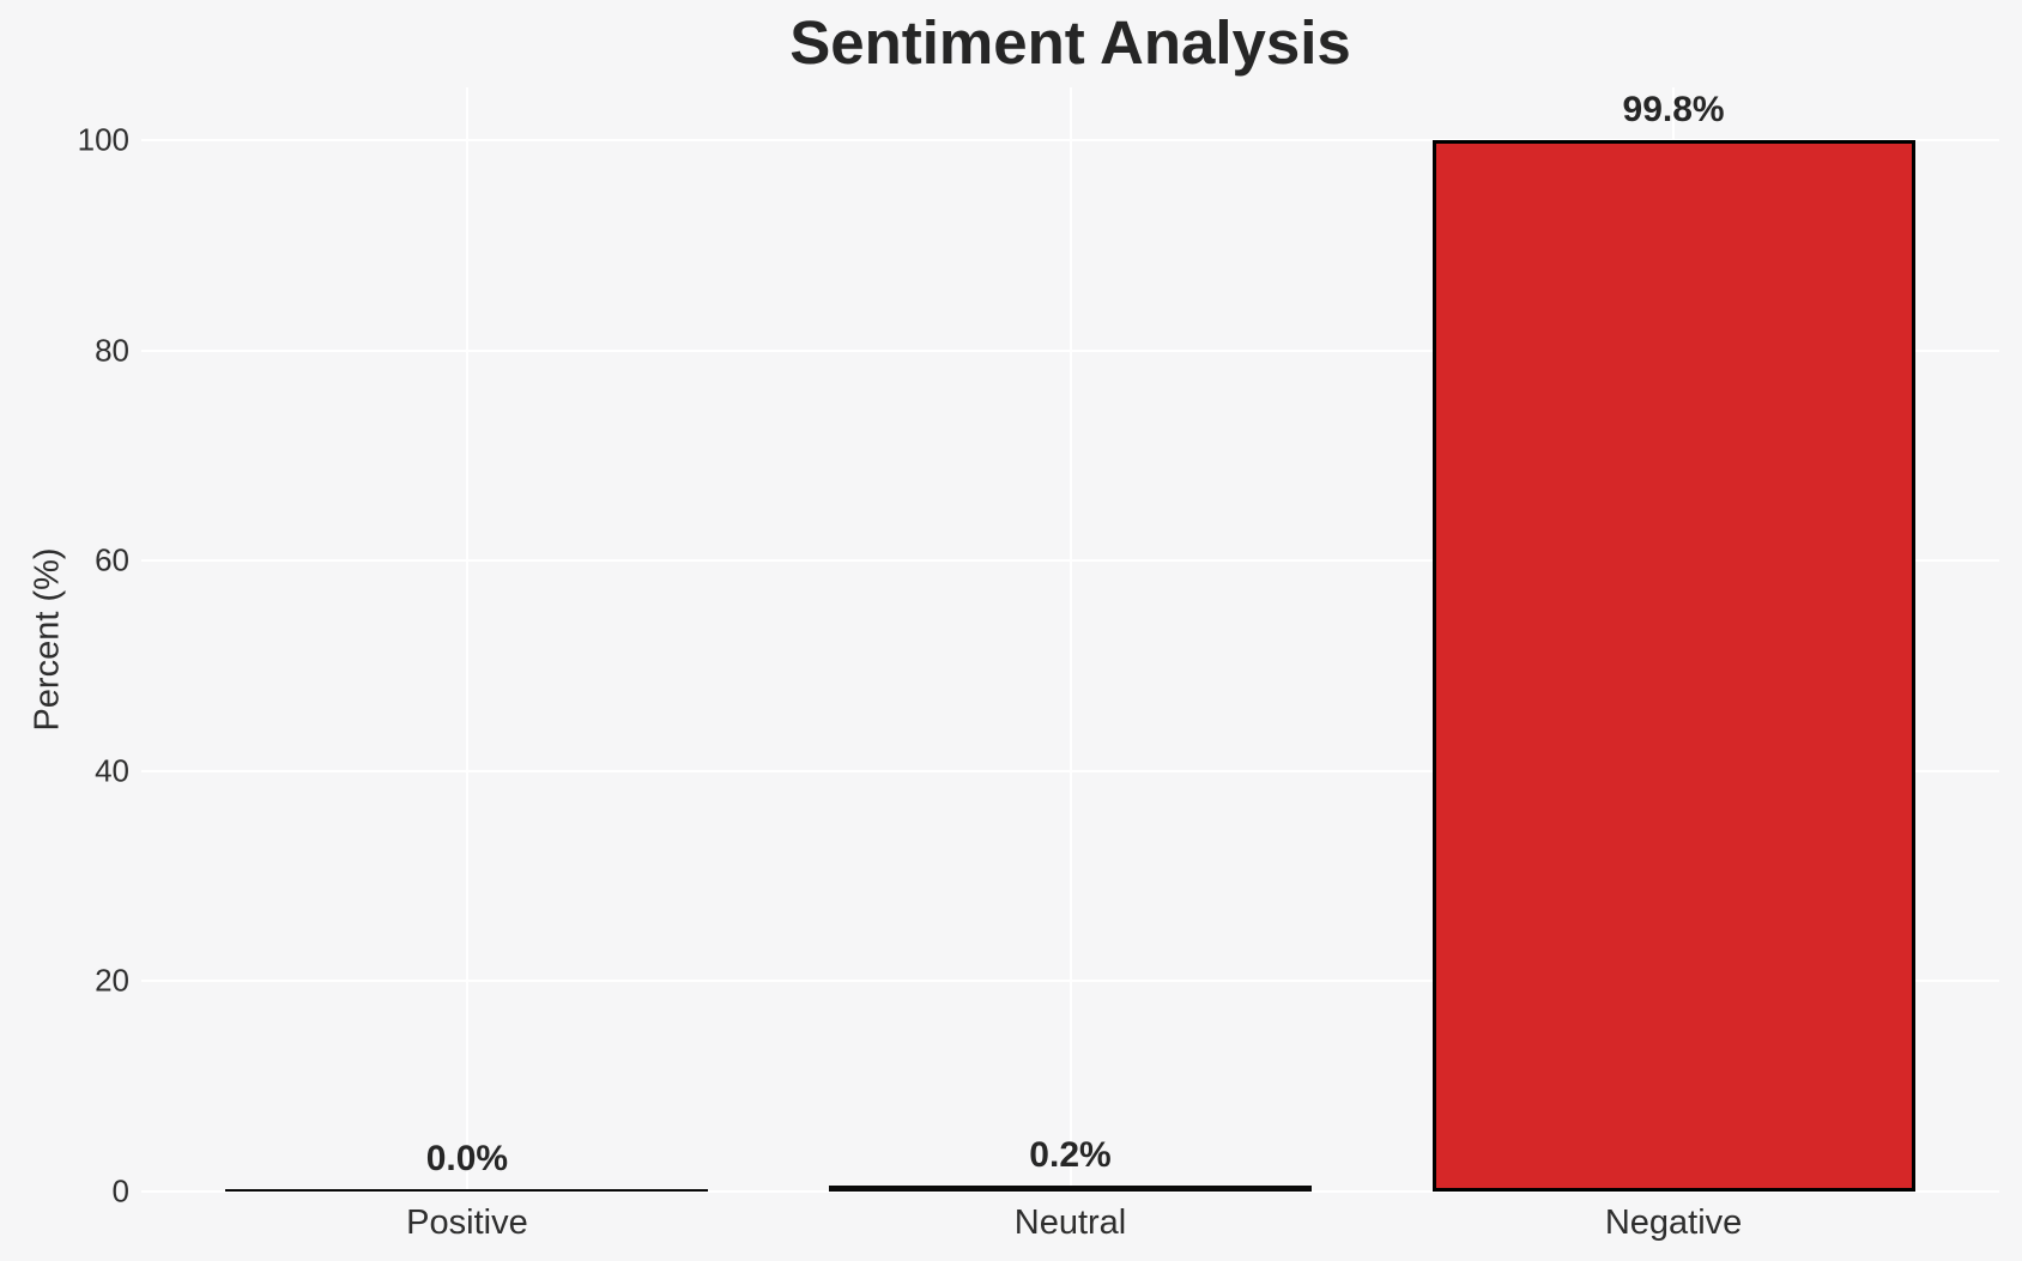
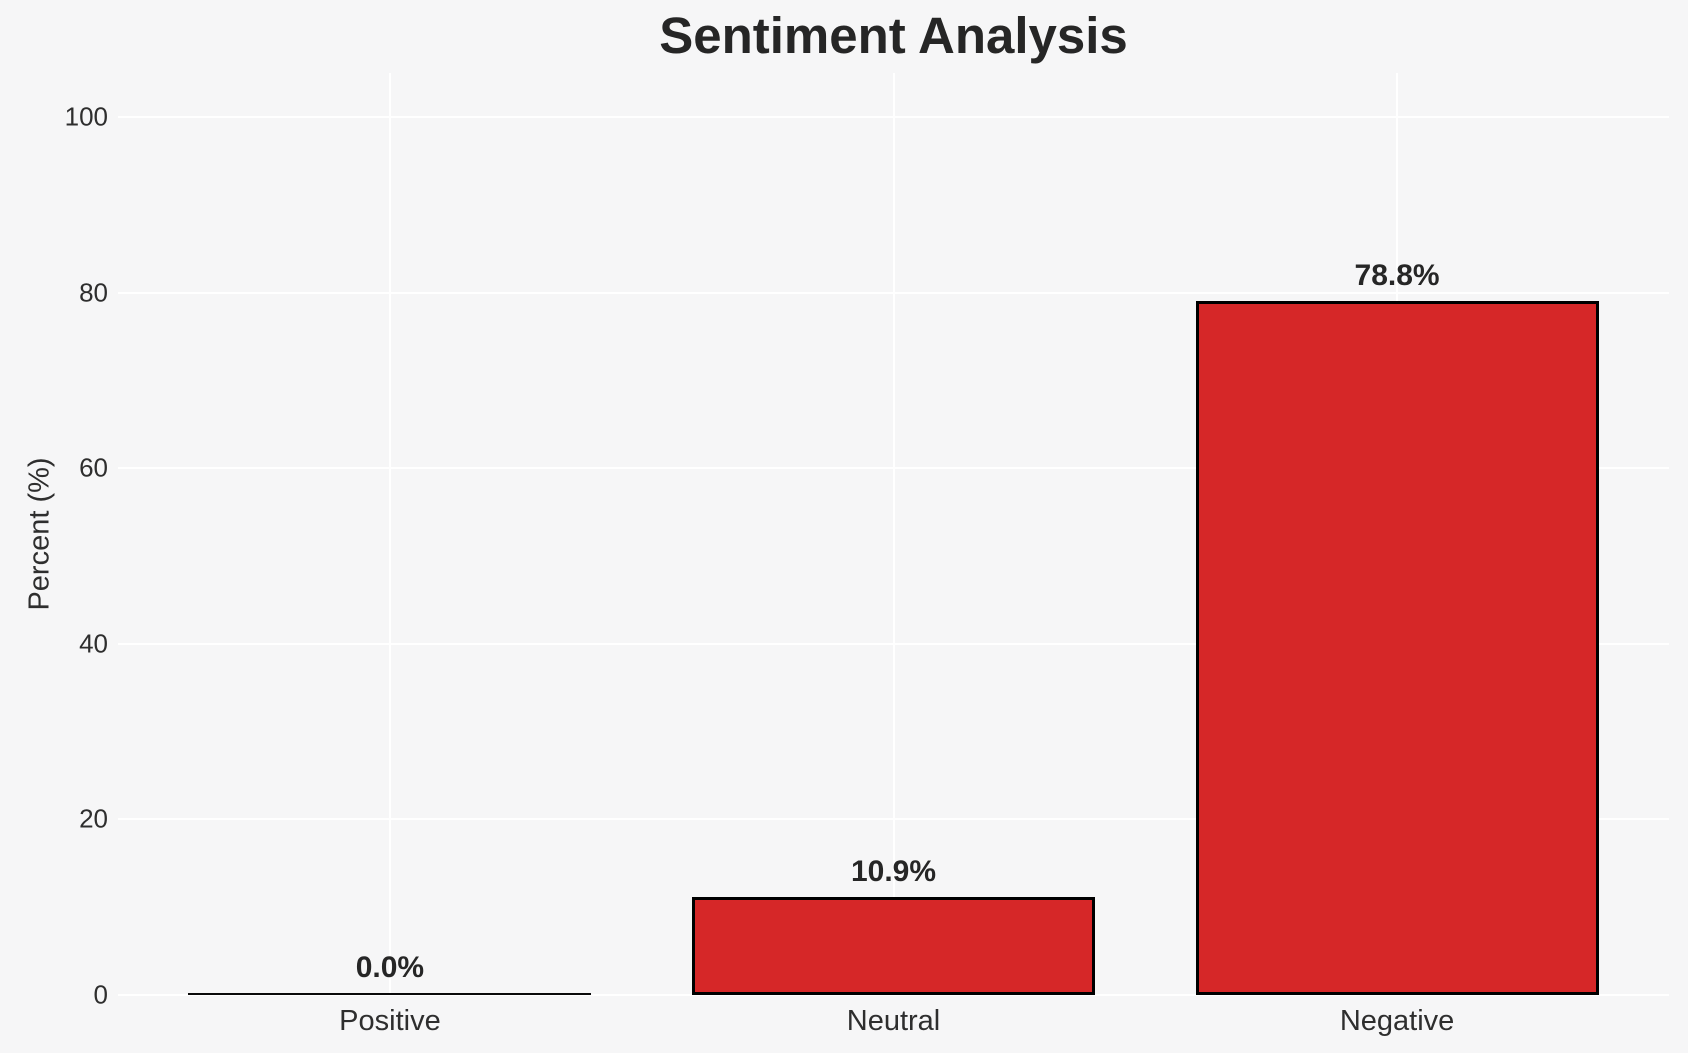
Neutral: 0.2% -> 10.9%
Negative: 99.8% -> 78.8%
